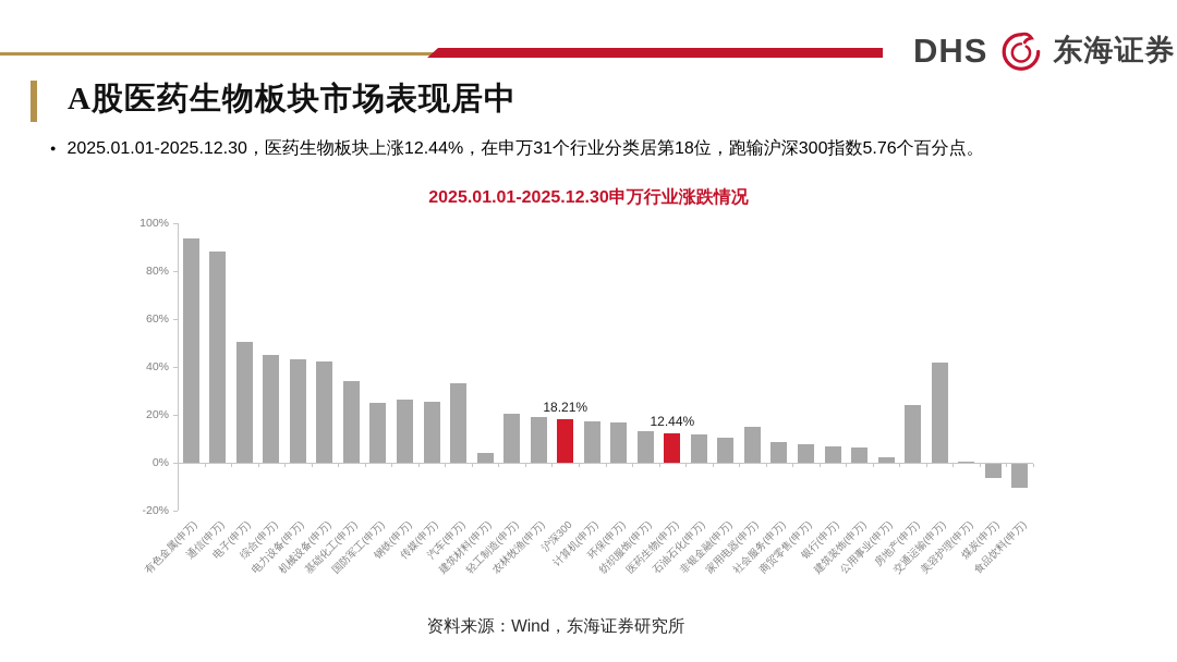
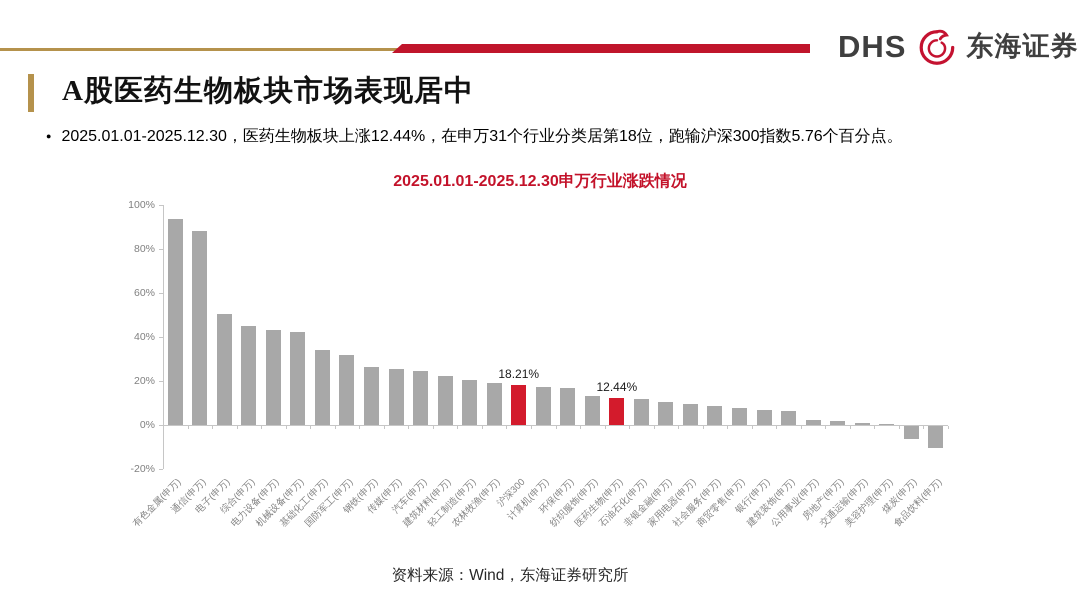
国防军工(申万): 25% -> 32%
汽车(申万): 33% -> 24%
建筑材料(申万): 4% -> 22%
家用电器(申万): 15% -> 10%
房地产(申万): 24% -> 2%
交通运输(申万): 42% -> 1%
